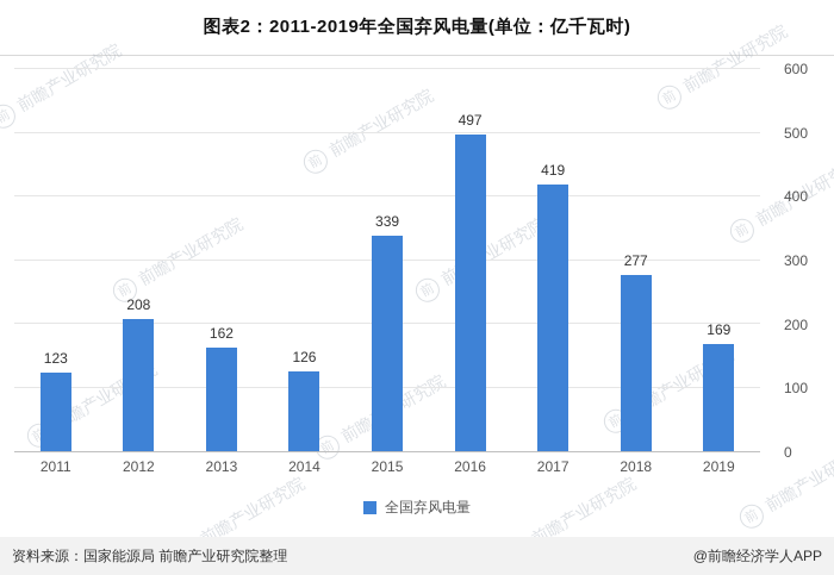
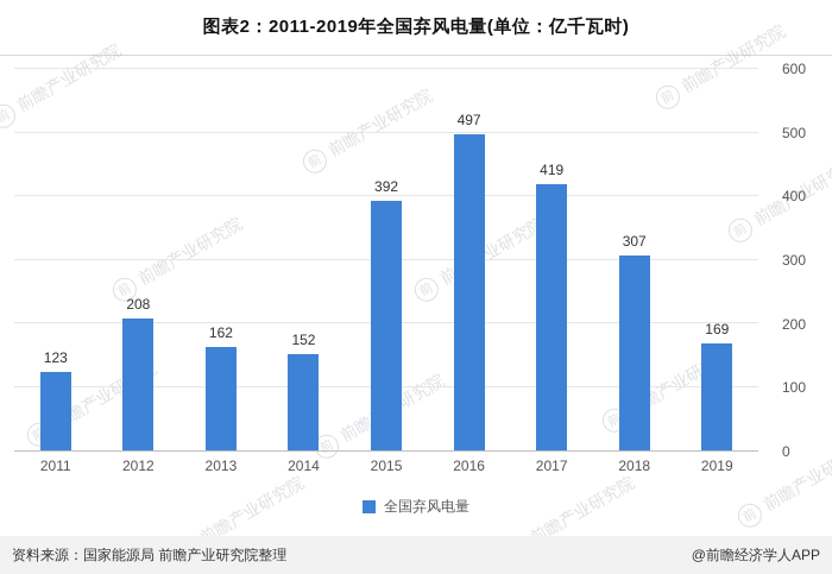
2014: 126 -> 152
2015: 339 -> 392
2018: 277 -> 307
